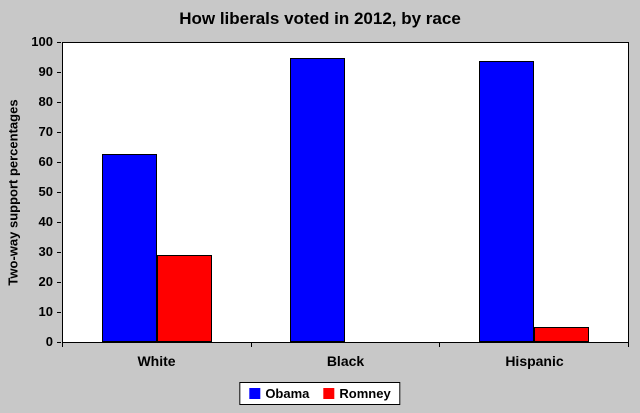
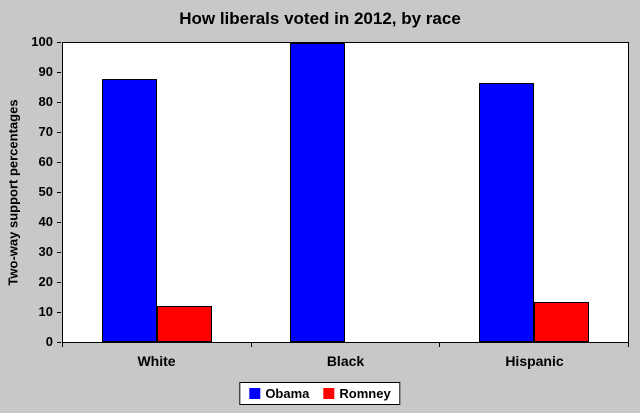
Obama/White: 63 -> 88
Romney/White: 29 -> 12
Obama/Black: 95 -> 100
Obama/Hispanic: 94 -> 86
Romney/Hispanic: 5 -> 14
